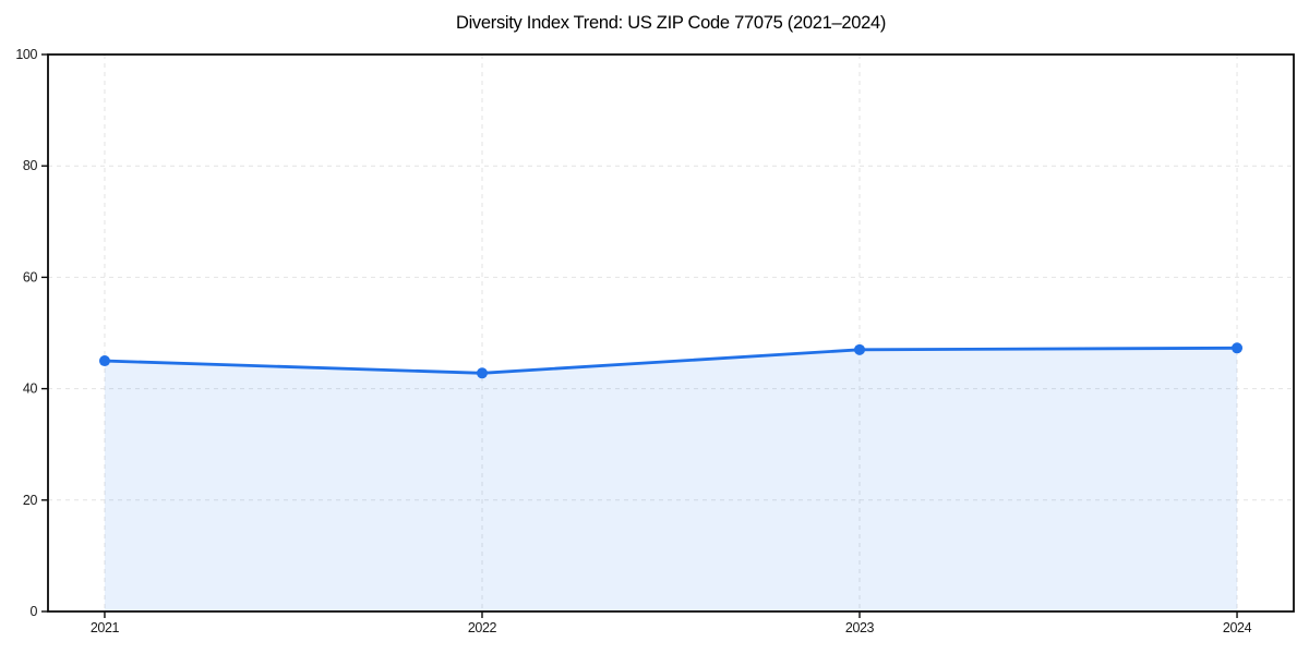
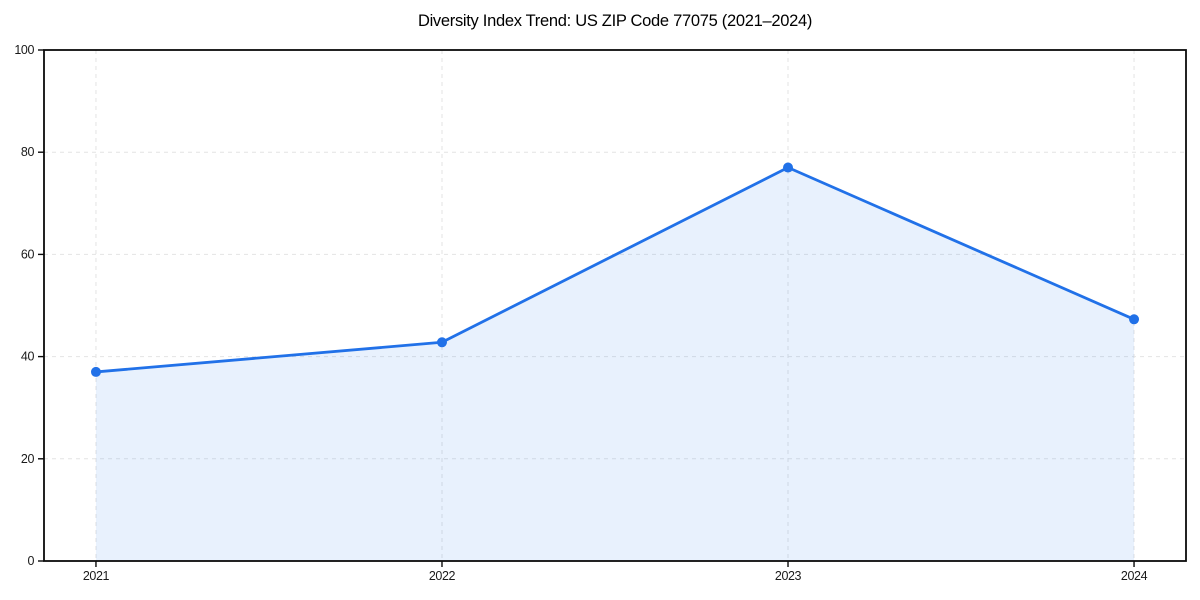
2021: 45 -> 37
2023: 47 -> 77
